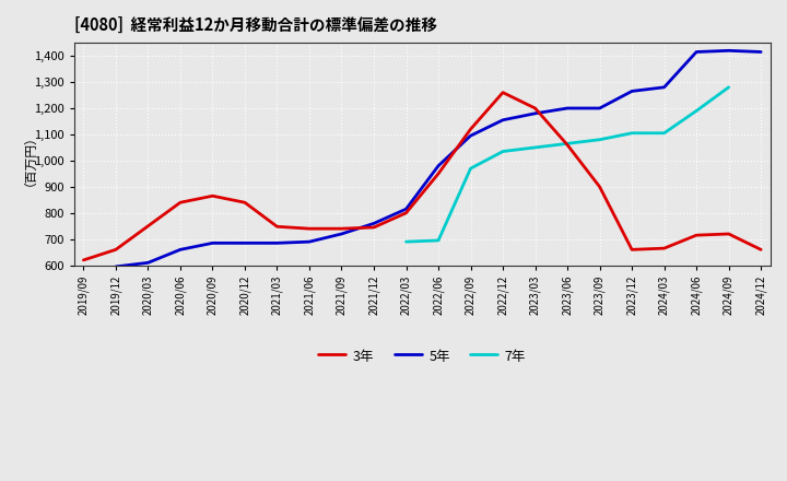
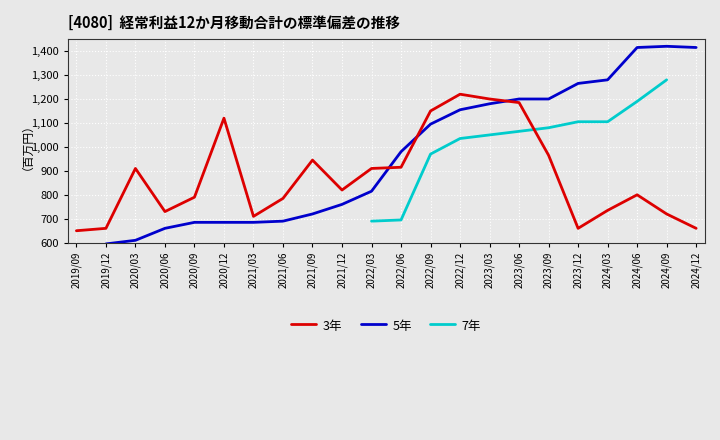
3年/2019/09: 620 -> 650
3年/2020/03: 750 -> 910
3年/2020/06: 840 -> 730
3年/2020/09: 865 -> 790
3年/2020/12: 840 -> 1,120
3年/2021/03: 748 -> 710
3年/2021/06: 740 -> 785
3年/2021/09: 740 -> 945
3年/2021/12: 745 -> 820
3年/2022/03: 800 -> 910
3年/2022/06: 950 -> 915
3年/2022/09: 1,120 -> 1,150
3年/2022/12: 1,260 -> 1,220
3年/2023/06: 1,060 -> 1,185
3年/2023/09: 900 -> 965
3年/2024/03: 665 -> 735
3年/2024/06: 715 -> 800
